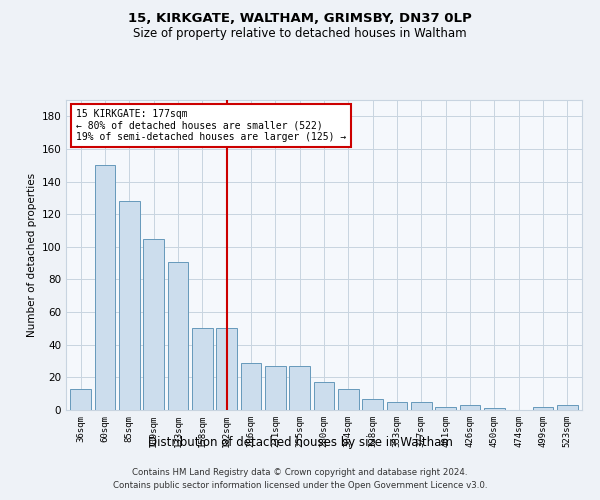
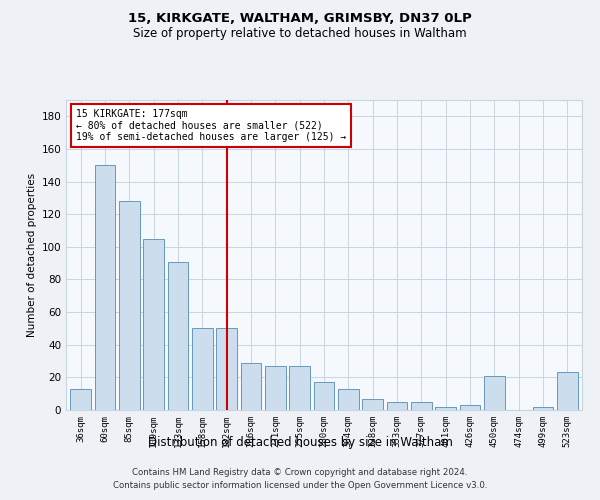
450sqm: 1 -> 21
523sqm: 3 -> 23
